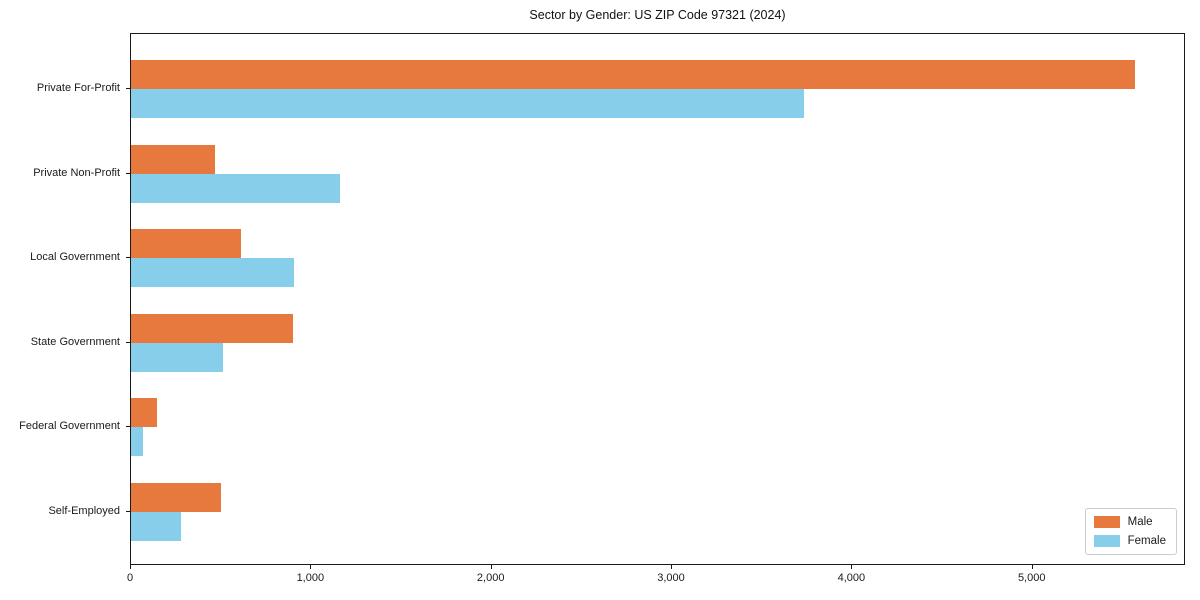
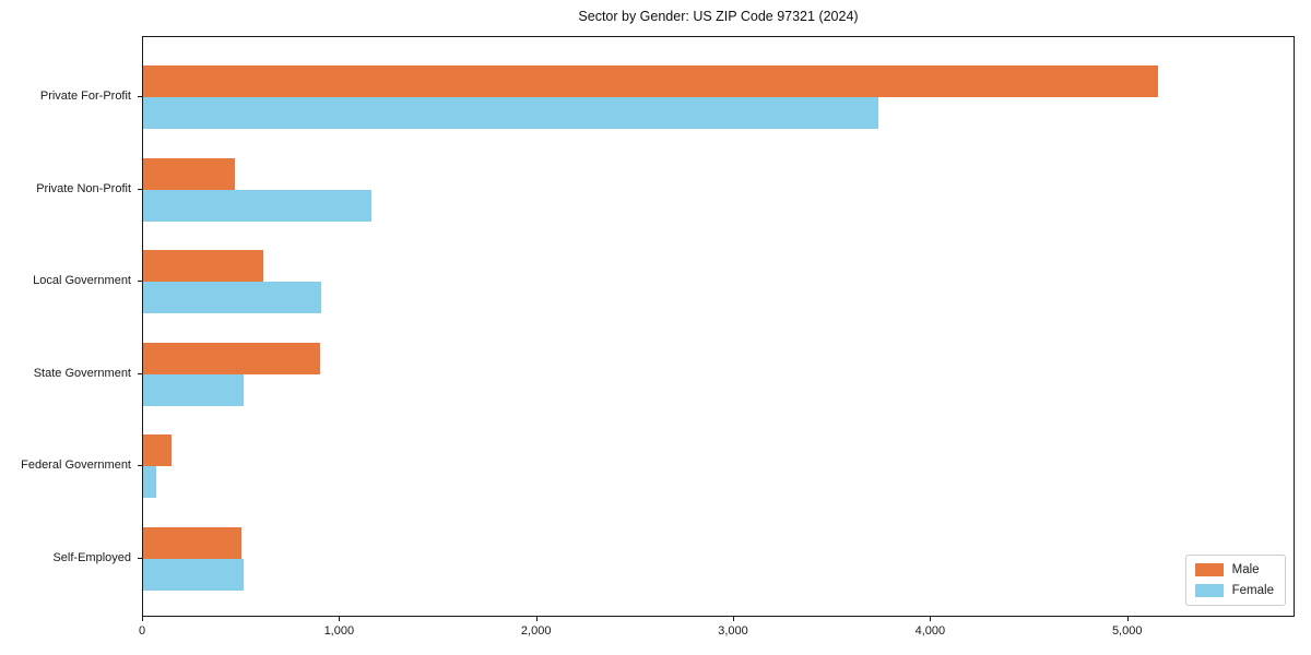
Male/Private For-Profit: 5580 -> 5160
Female/Self-Employed: 280 -> 510
